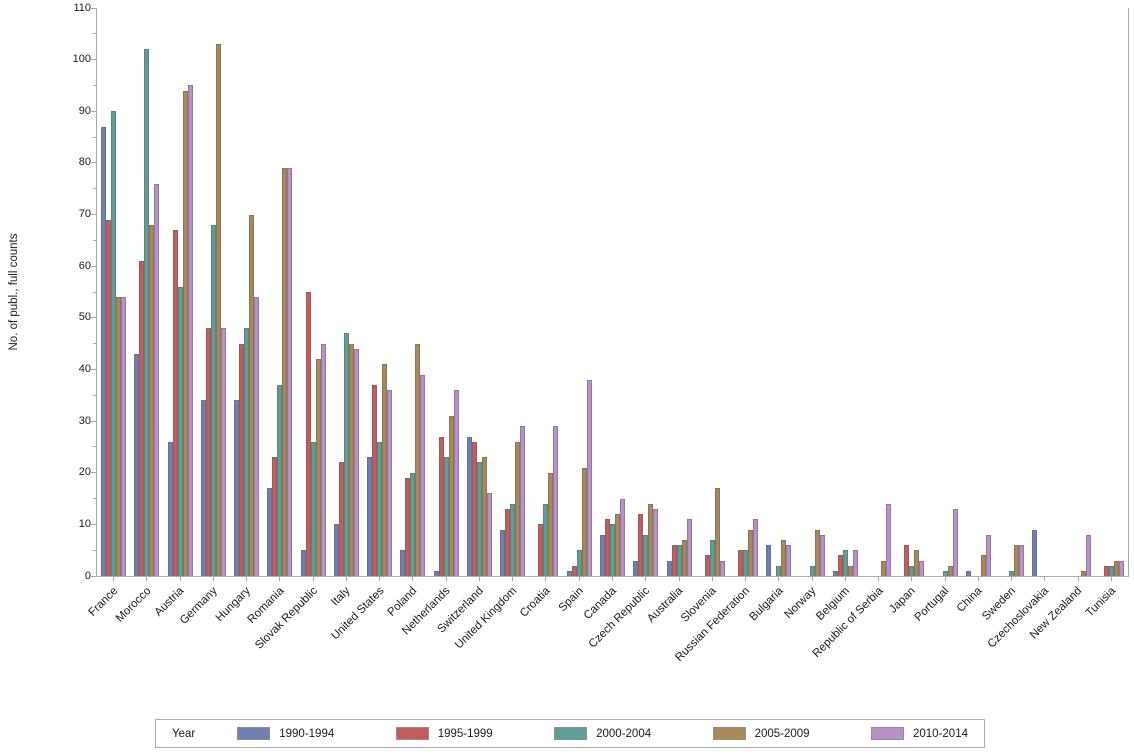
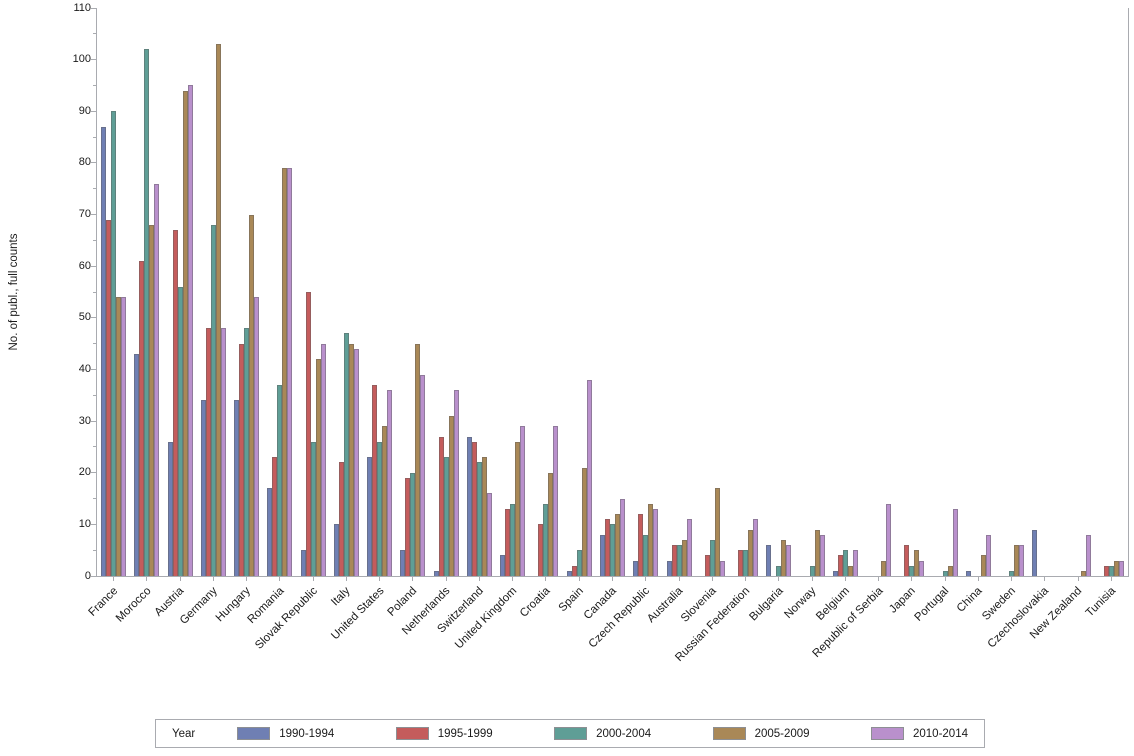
2005-2009/United States: 41 -> 29
1990-1994/United Kingdom: 9 -> 4
